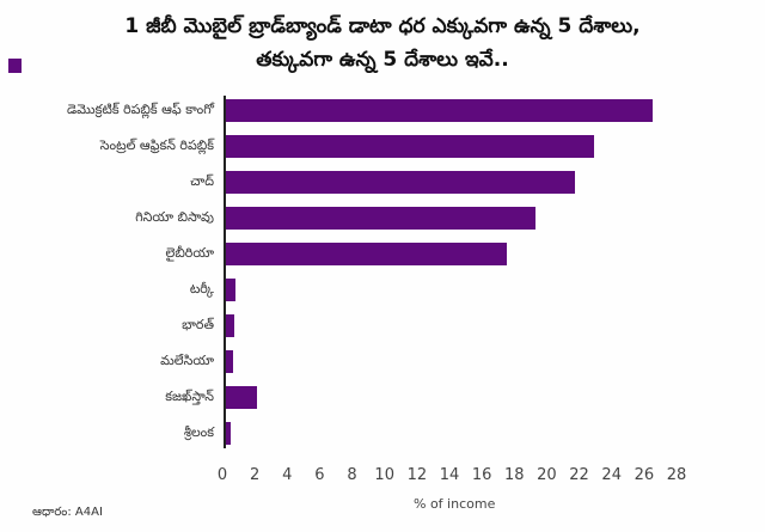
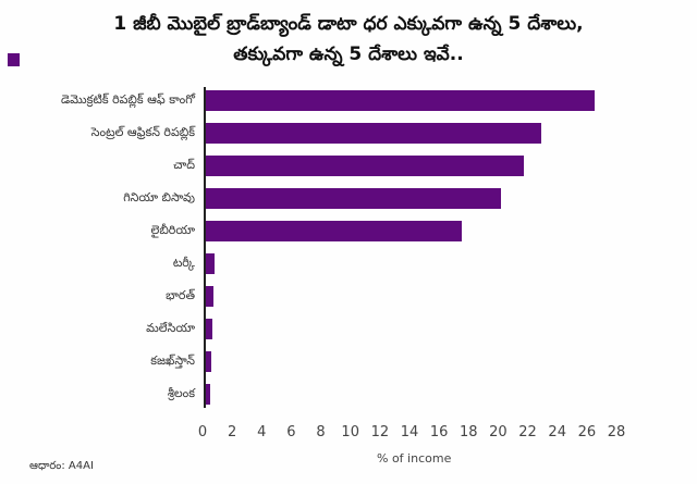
గినియా బిసావు: 19.1 -> 20.0
కజఖ్‌స్తాన్: 1.9 -> 0.4
